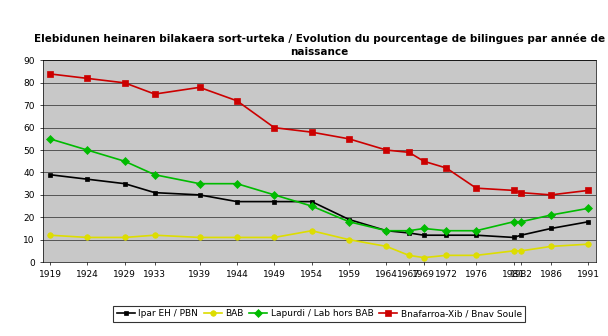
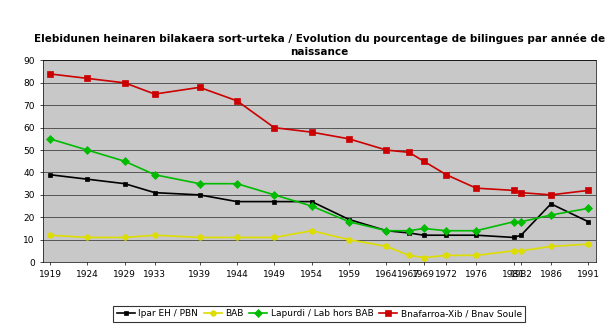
Bnafarroa-Xib / Bnav Soule/1972: 42 -> 39
Ipar EH / PBN/1986: 15 -> 26
